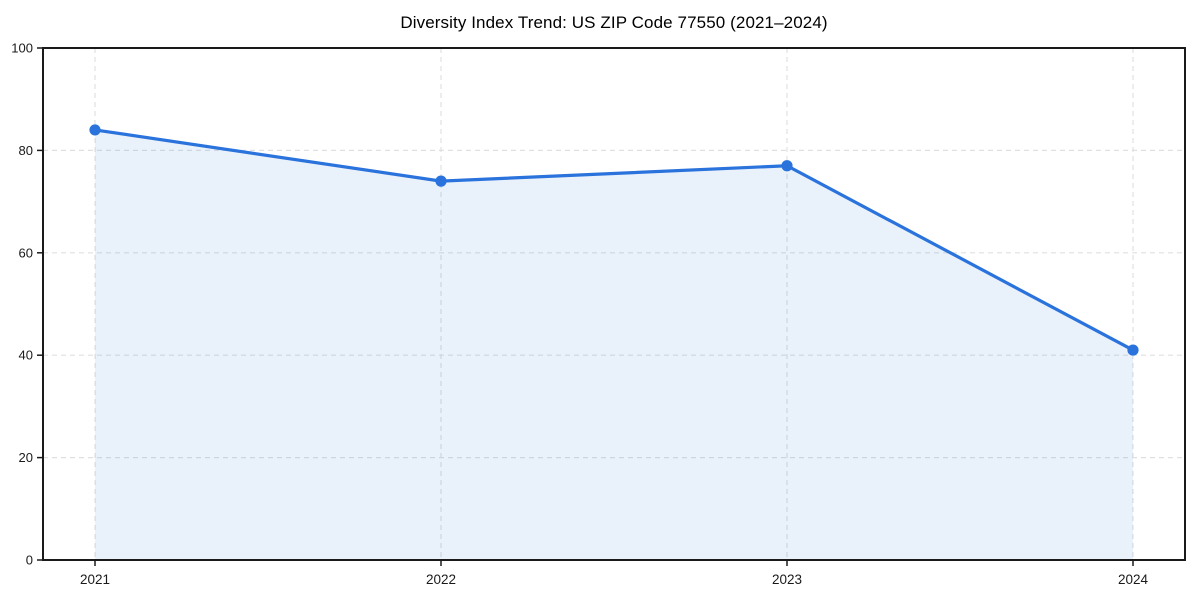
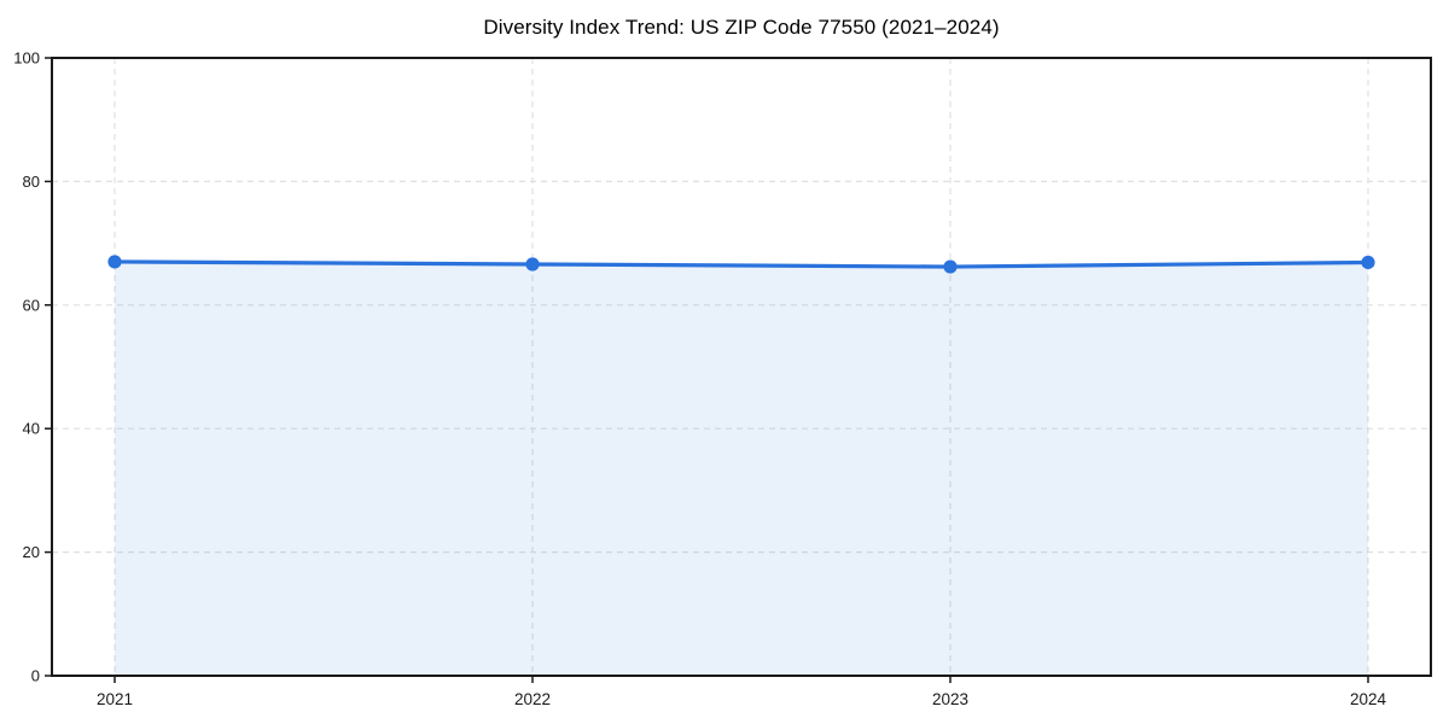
2021: 84 -> 67
2022: 74 -> 67
2023: 77 -> 66
2024: 41 -> 67
